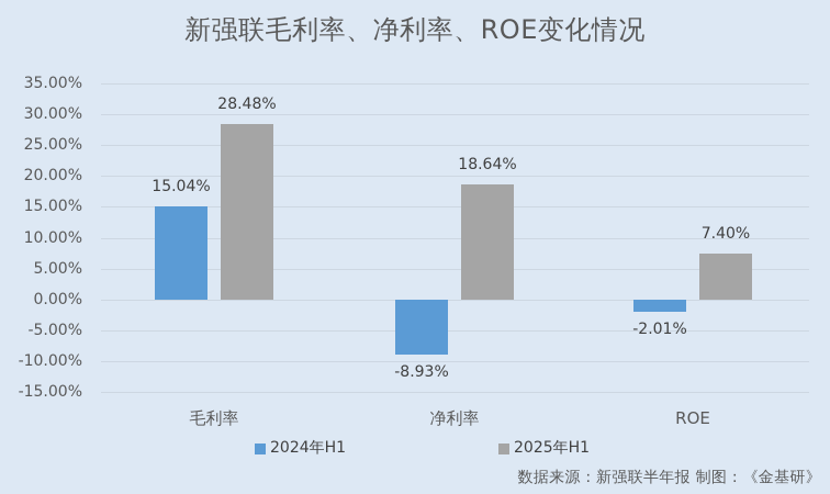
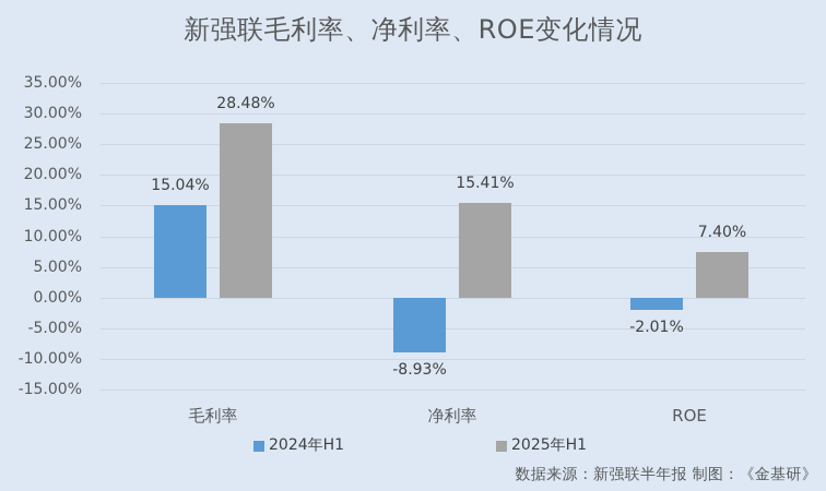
2025年H1/净利率: 18.64% -> 15.41%
